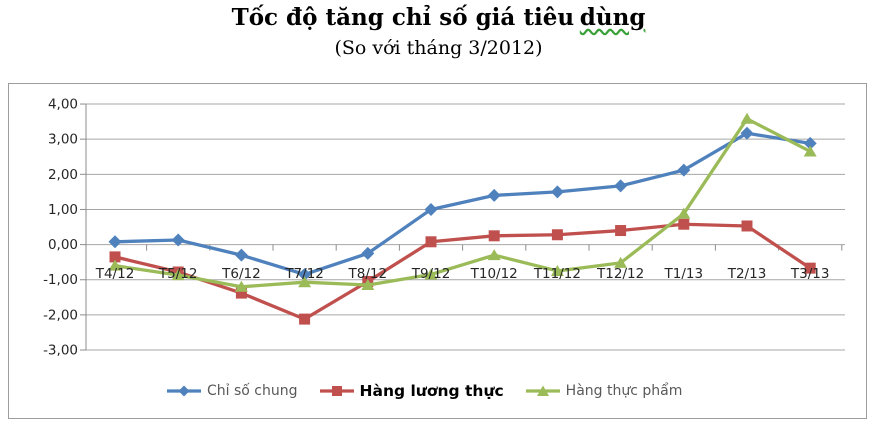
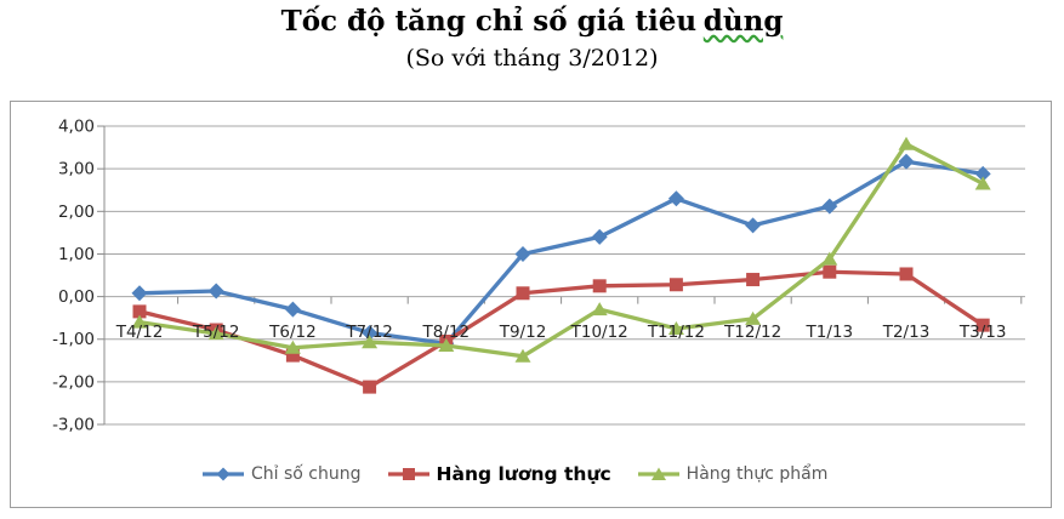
Chỉ số chung/T8/12: -0,2 -> -1,1
Hàng thực phẩm/T9/12: -0,8 -> -1,4
Chỉ số chung/T11/12: 1,5 -> 2,3
